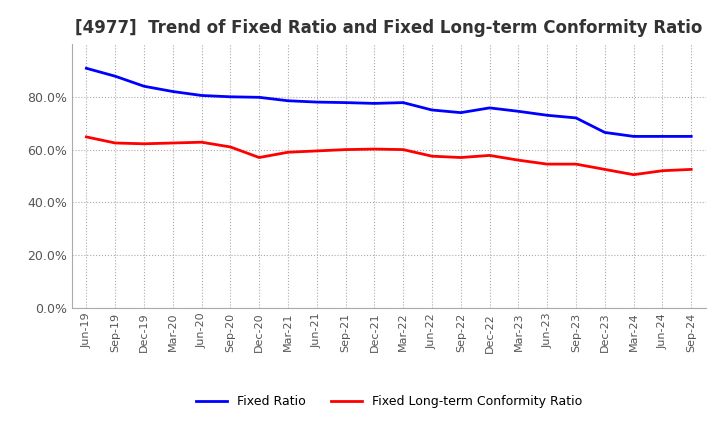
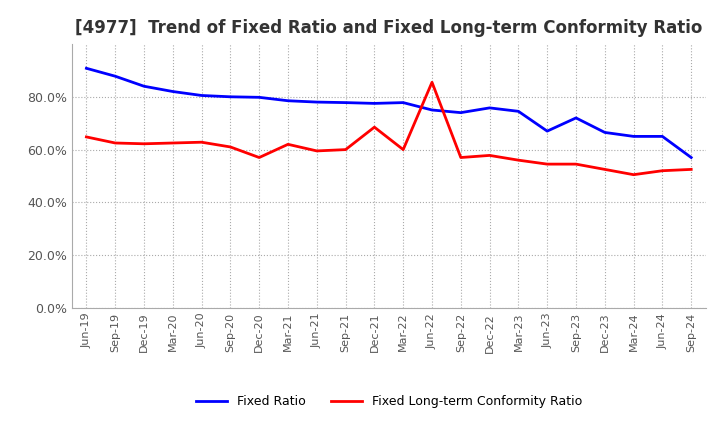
Fixed Long-term Conformity Ratio/Mar-21: 59.0% -> 62.0%
Fixed Long-term Conformity Ratio/Dec-21: 60.2% -> 68.5%
Fixed Long-term Conformity Ratio/Jun-22: 57.5% -> 85.5%
Fixed Ratio/Jun-23: 73.0% -> 67.0%
Fixed Ratio/Sep-24: 65.0% -> 57.0%
